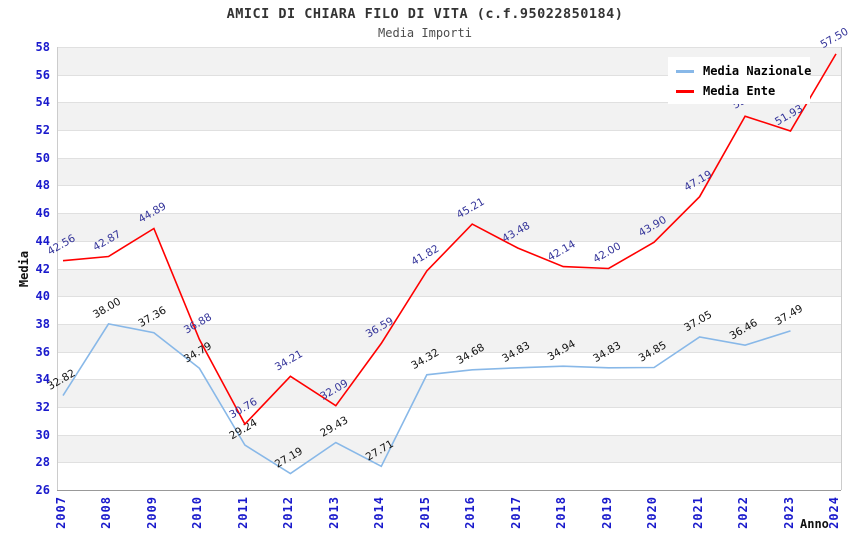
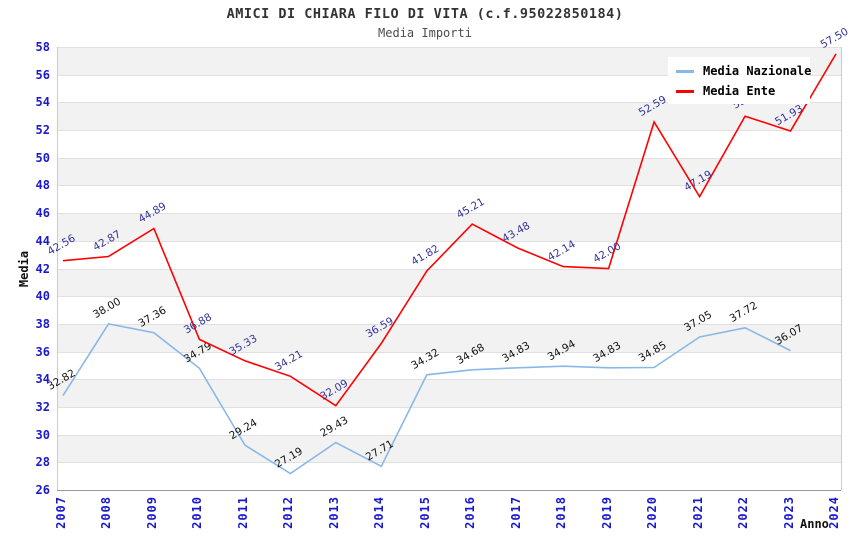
Media Ente/2011: 30.76 -> 35.33
Media Ente/2020: 43.90 -> 52.59
Media Nazionale/2022: 36.46 -> 37.72
Media Nazionale/2023: 37.49 -> 36.07
